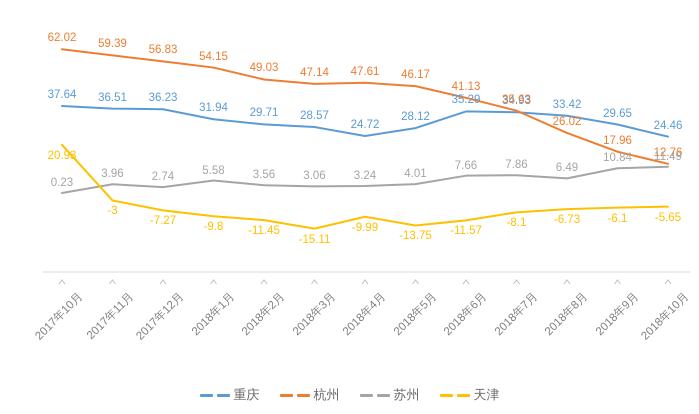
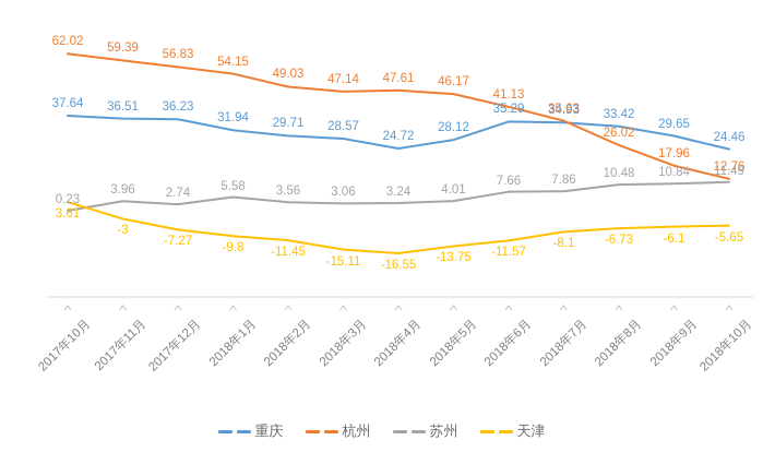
天津/2017年10月: 20.93 -> 3.61
天津/2018年4月: -9.99 -> -16.55
苏州/2018年8月: 6.49 -> 10.48
